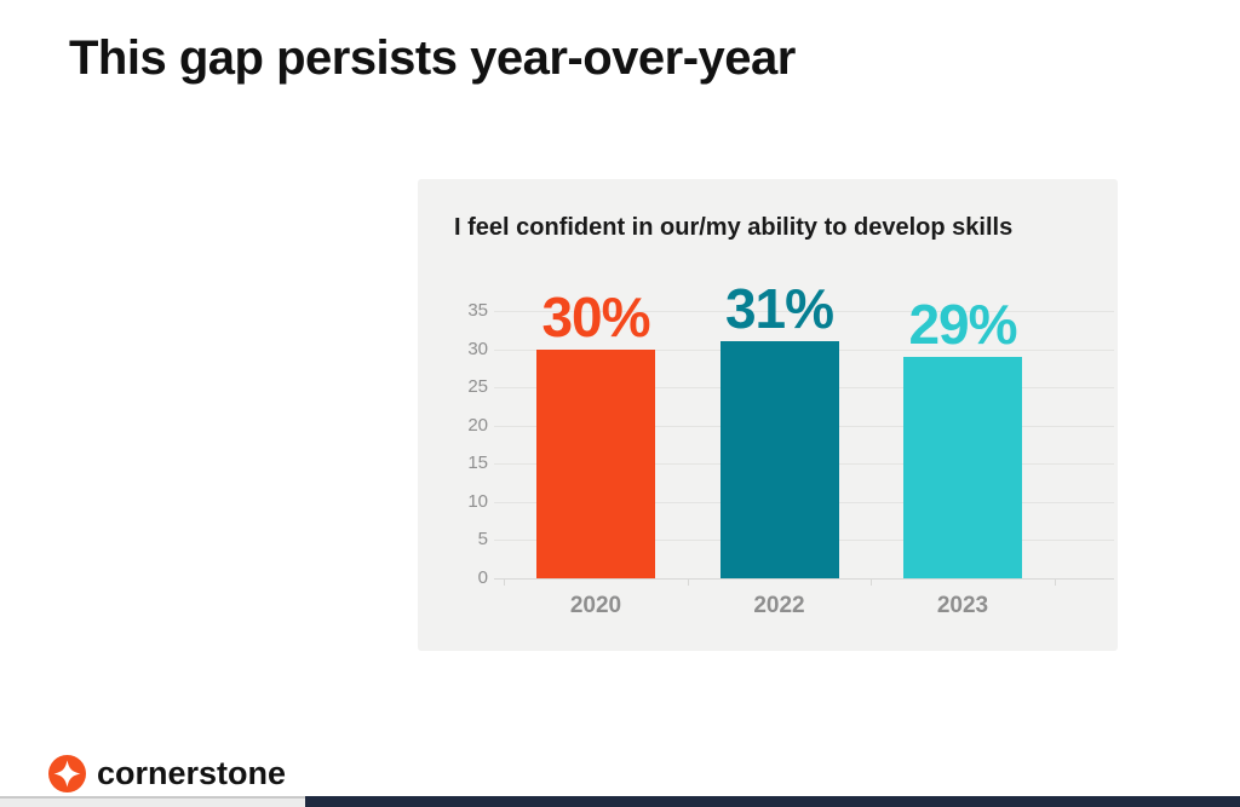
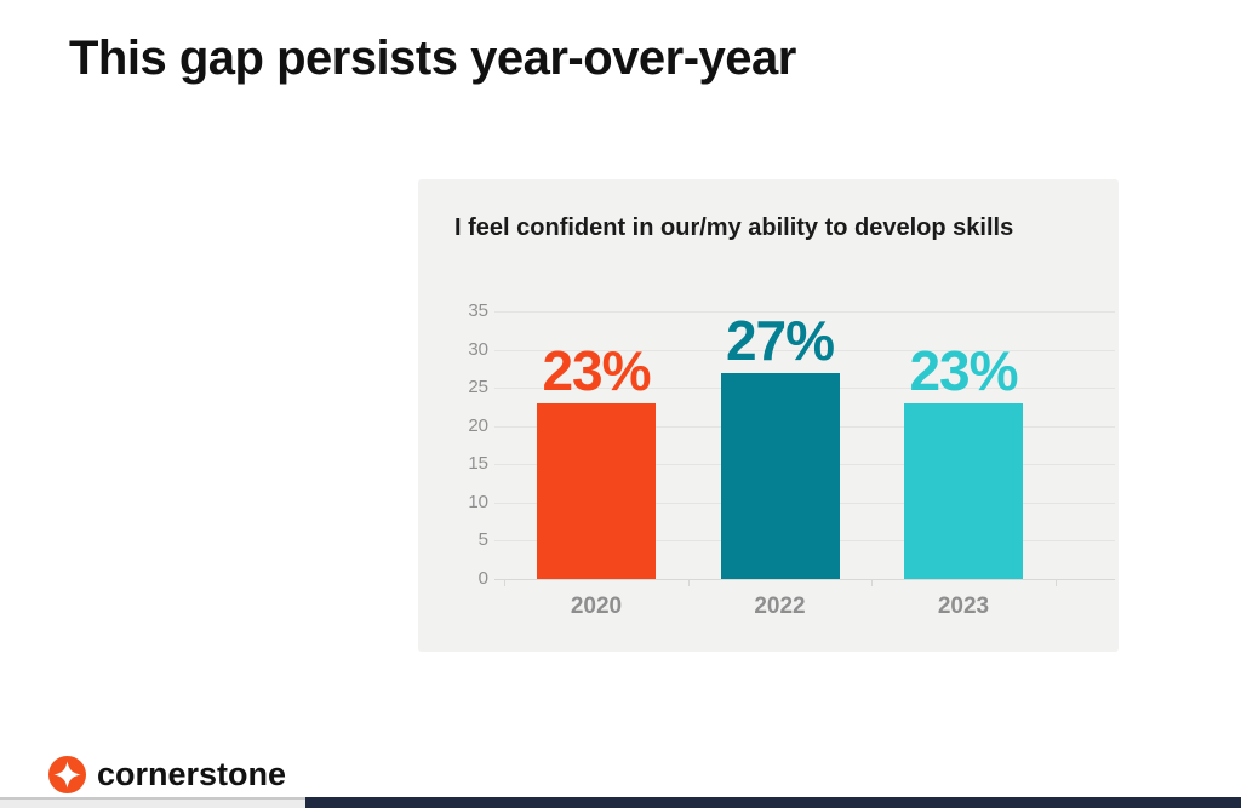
2020: 30% -> 23%
2022: 31% -> 27%
2023: 29% -> 23%
